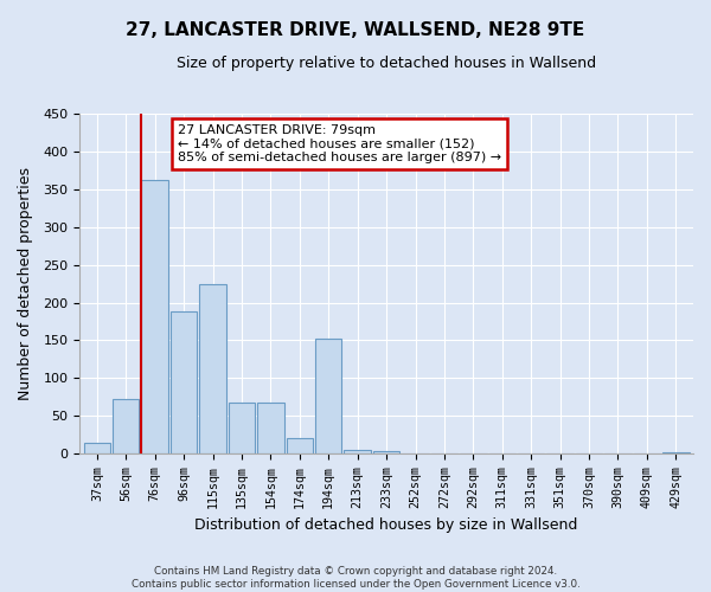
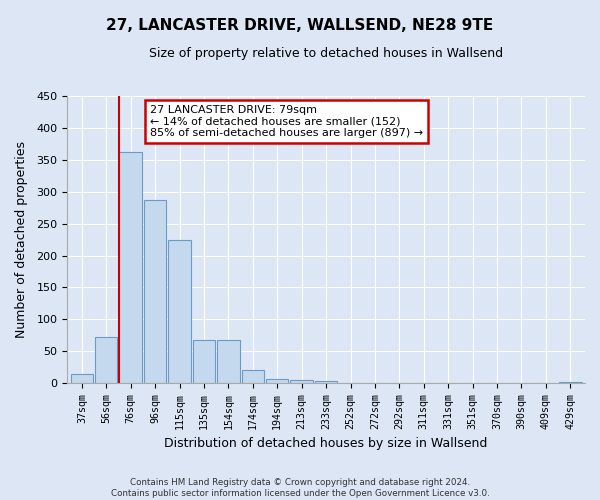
96sqm: 188 -> 287
194sqm: 152 -> 6
